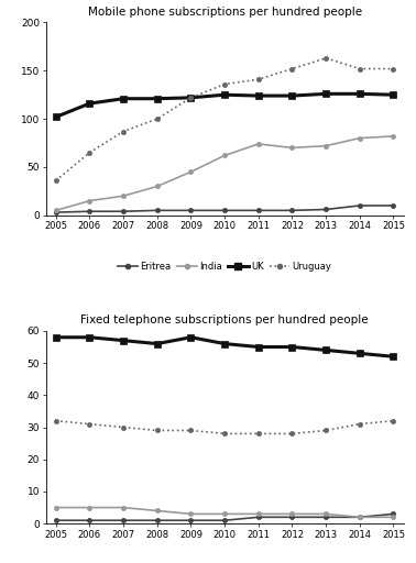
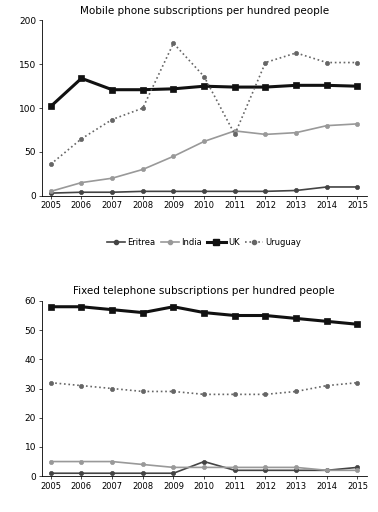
Mobile phone subscriptions per hundred people/UK/2006: 116 -> 134
Mobile phone subscriptions per hundred people/Uruguay/2009: 122 -> 174
Mobile phone subscriptions per hundred people/Uruguay/2011: 141 -> 70
Fixed telephone subscriptions per hundred people/Eritrea/2010: 1 -> 5
